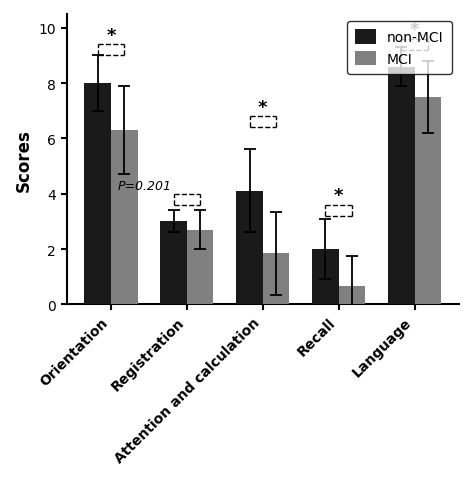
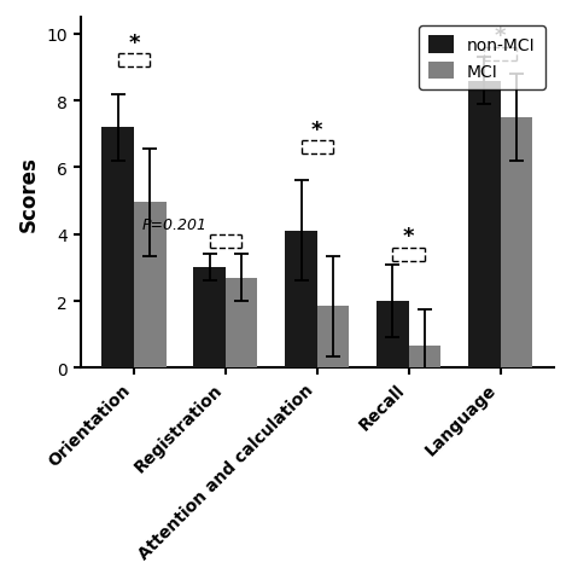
non-MCI/Orientation: 8.0 -> 7.2
MCI/Orientation: 6.30 -> 4.95
